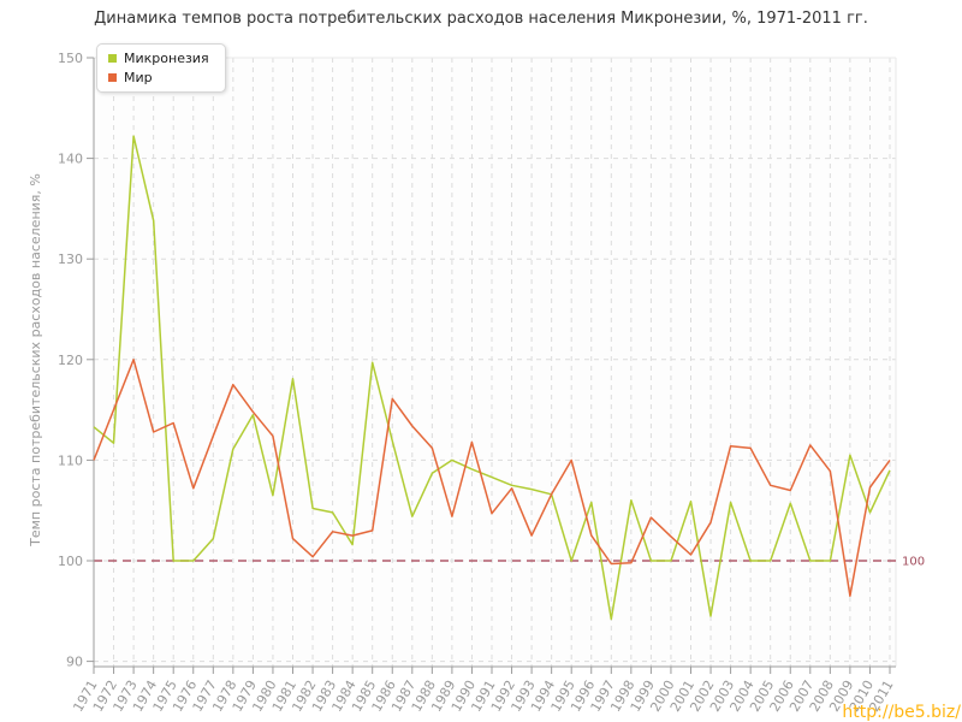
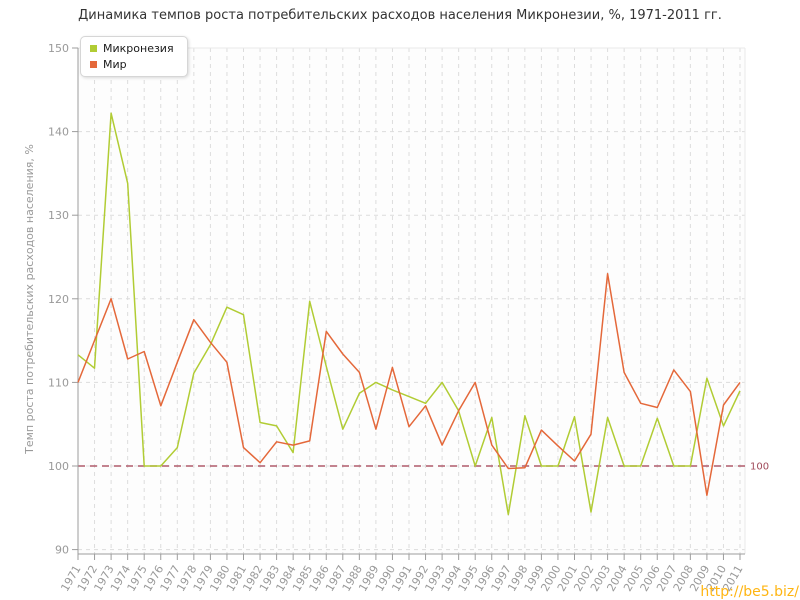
Микронезия/1980: 106 -> 119
Микронезия/1993: 107 -> 110
Мир/2003: 111 -> 123
